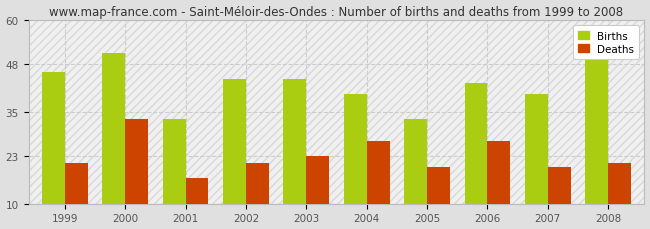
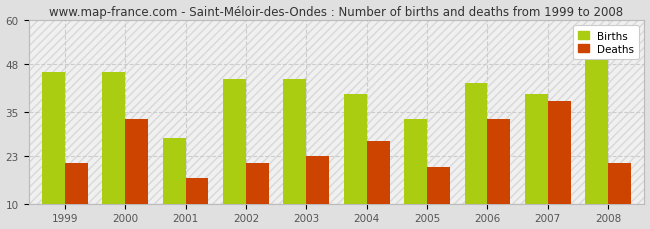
Births/2000: 51 -> 46
Births/2001: 33 -> 28
Deaths/2006: 27 -> 33
Deaths/2007: 20 -> 38
